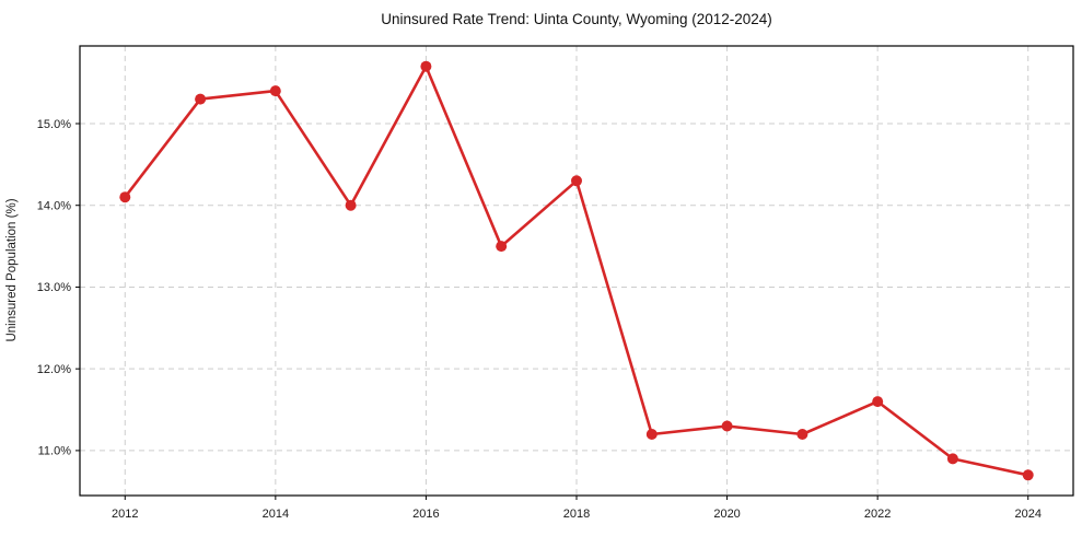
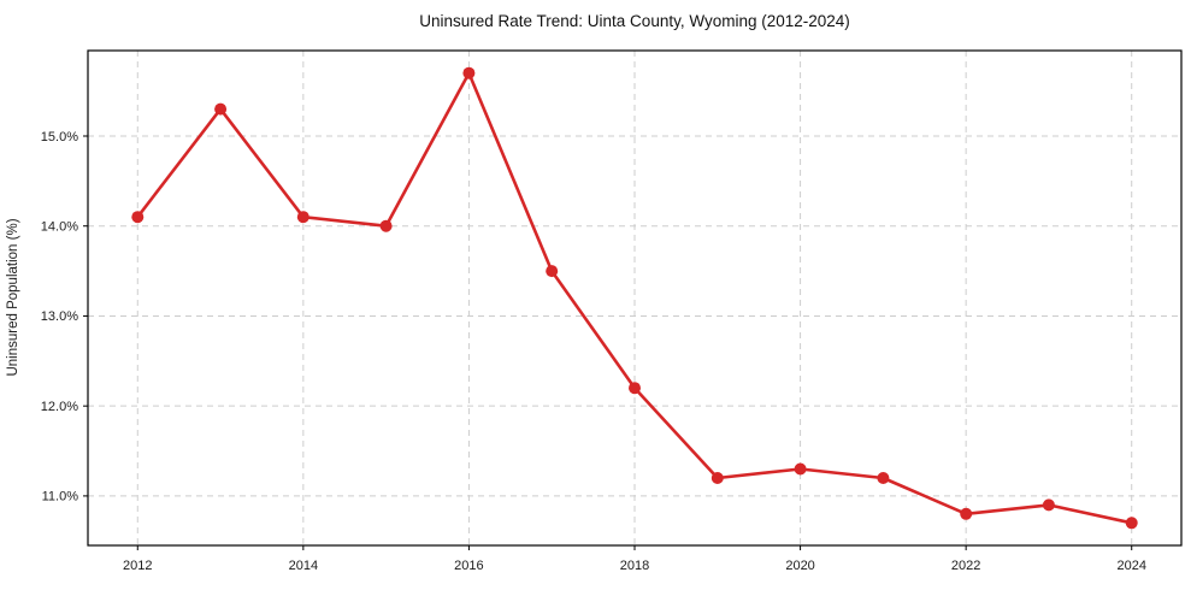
2014: 15.4% -> 14.1%
2018: 14.3% -> 12.2%
2022: 11.6% -> 10.8%
